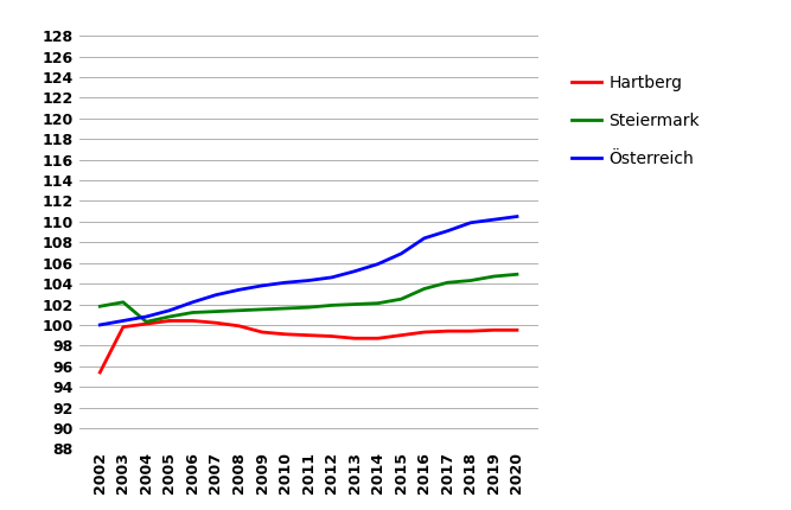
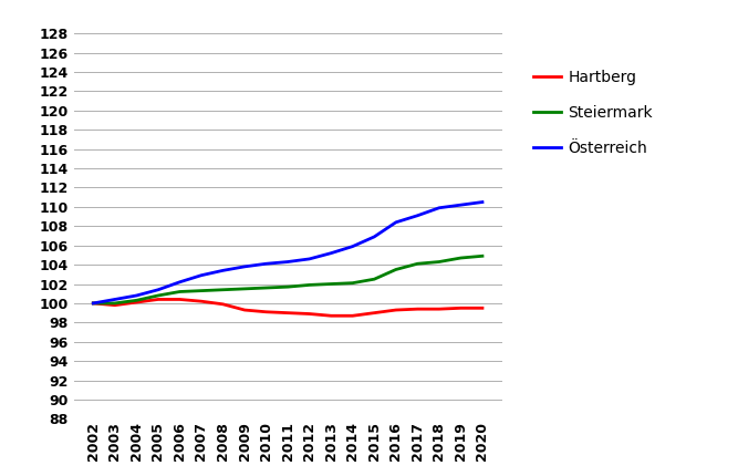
Hartberg/2002: 95.4 -> 100.0
Steiermark/2002: 101.8 -> 100.0
Steiermark/2003: 102.2 -> 100.0
